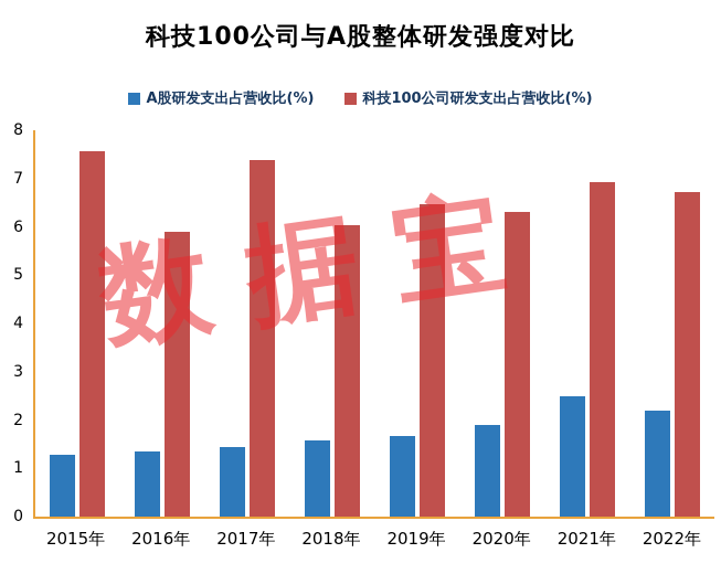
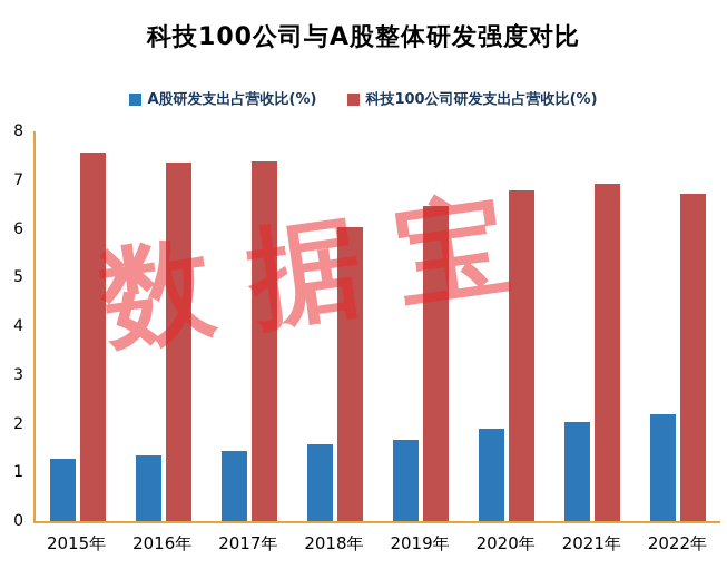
科技100公司研发支出占营收比(%)/2016年: 5.9 -> 7.3
科技100公司研发支出占营收比(%)/2020年: 6.3 -> 6.8
A股研发支出占营收比(%)/2021年: 2.5 -> 2.0
